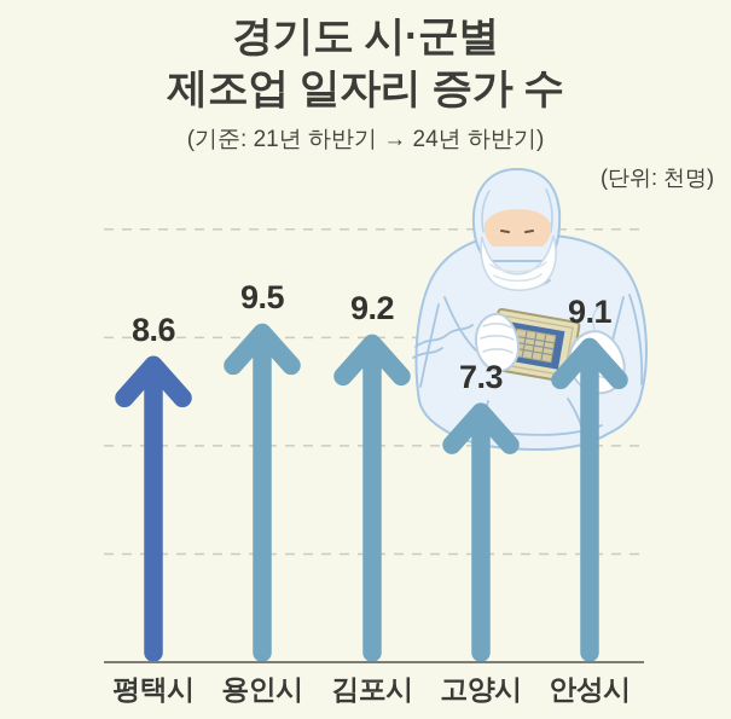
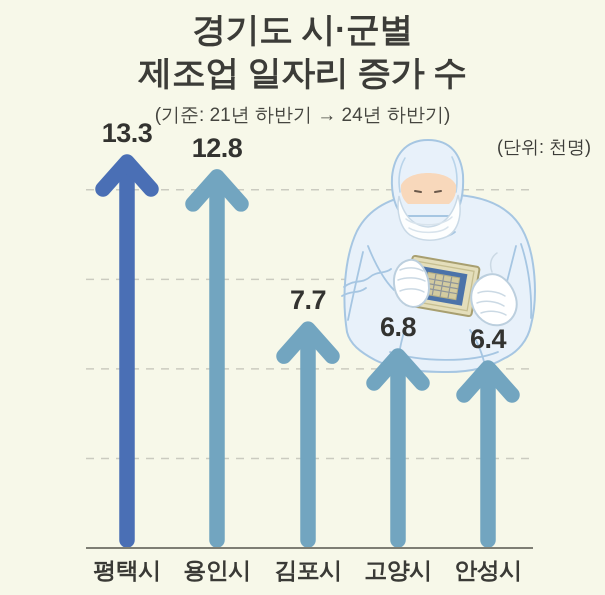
평택시: 8.6 -> 13.3
용인시: 9.5 -> 12.8
김포시: 9.2 -> 7.7
고양시: 7.3 -> 6.8
안성시: 9.1 -> 6.4
